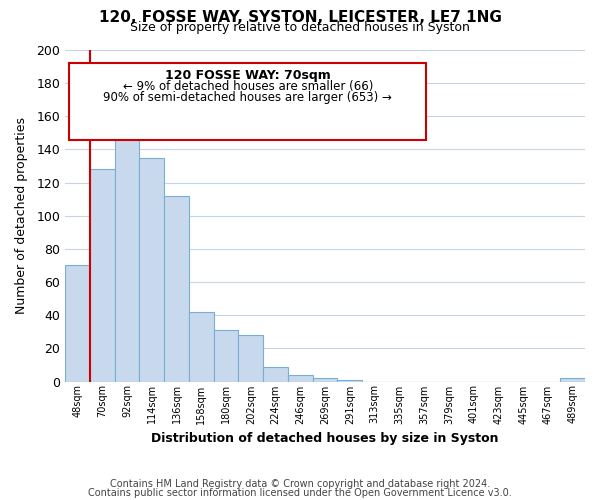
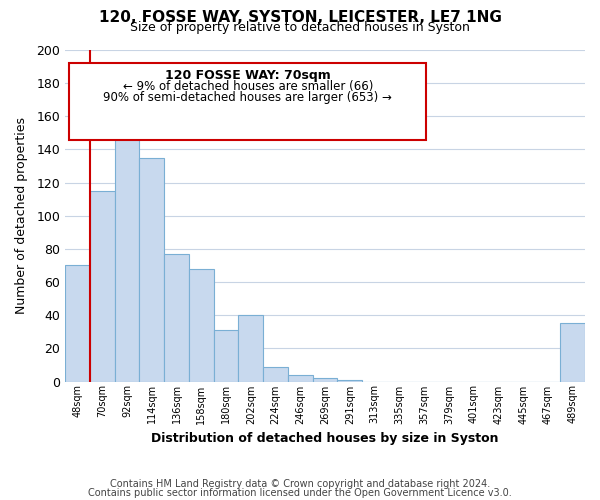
70sqm: 128 -> 115
136sqm: 112 -> 77
158sqm: 42 -> 68
202sqm: 28 -> 40
489sqm: 2 -> 35
